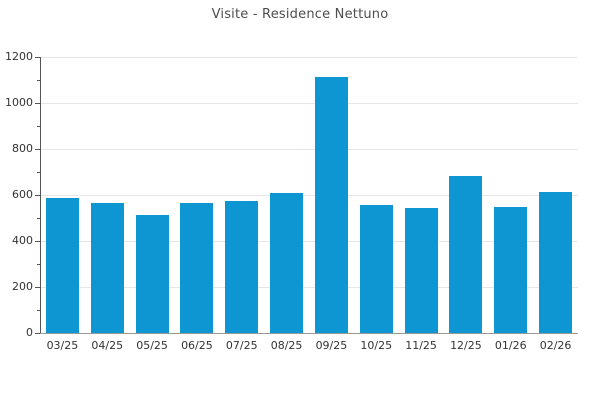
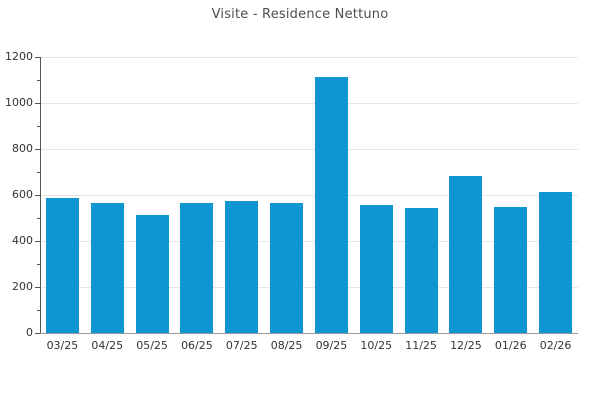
08/25: 610 -> 560
